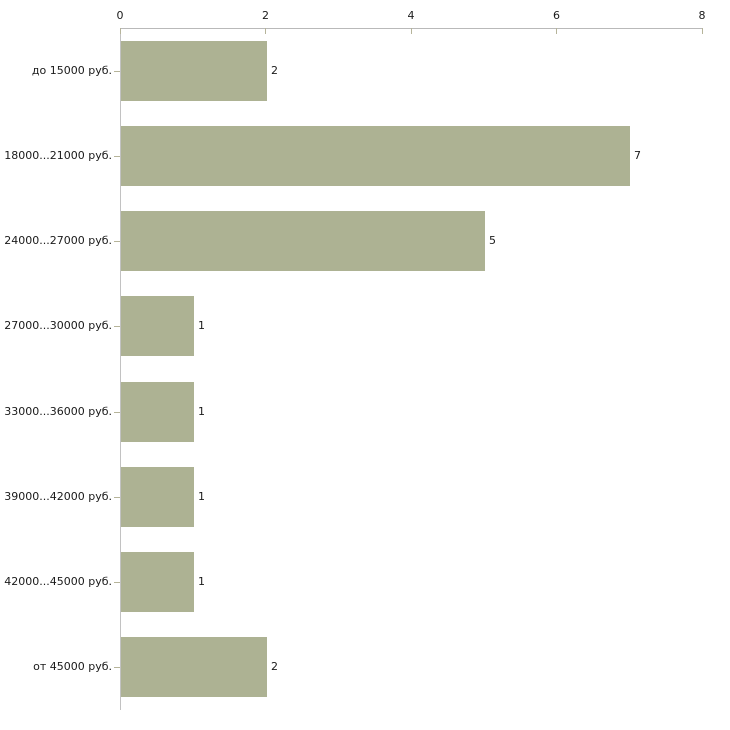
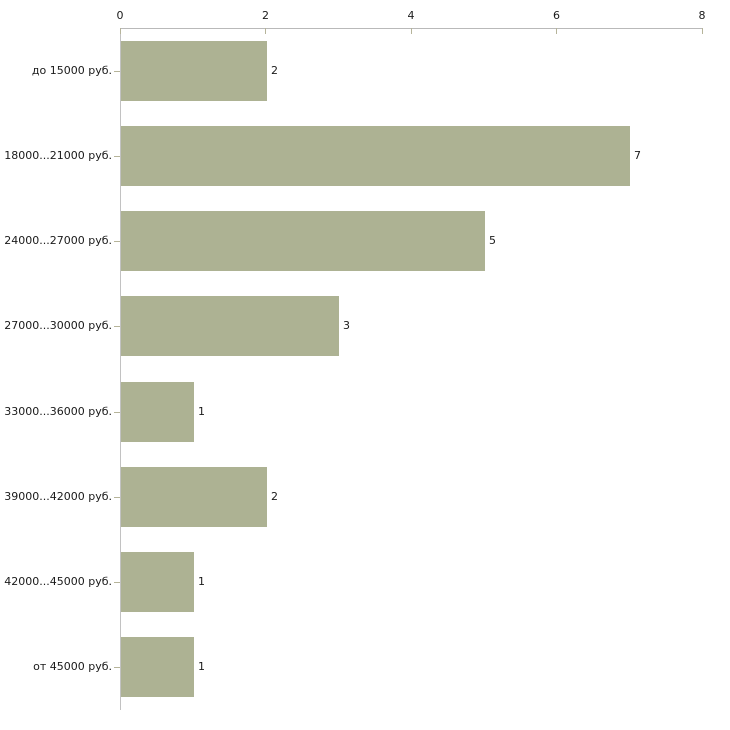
27000...30000 руб.: 1 -> 3
39000...42000 руб.: 1 -> 2
от 45000 руб.: 2 -> 1
